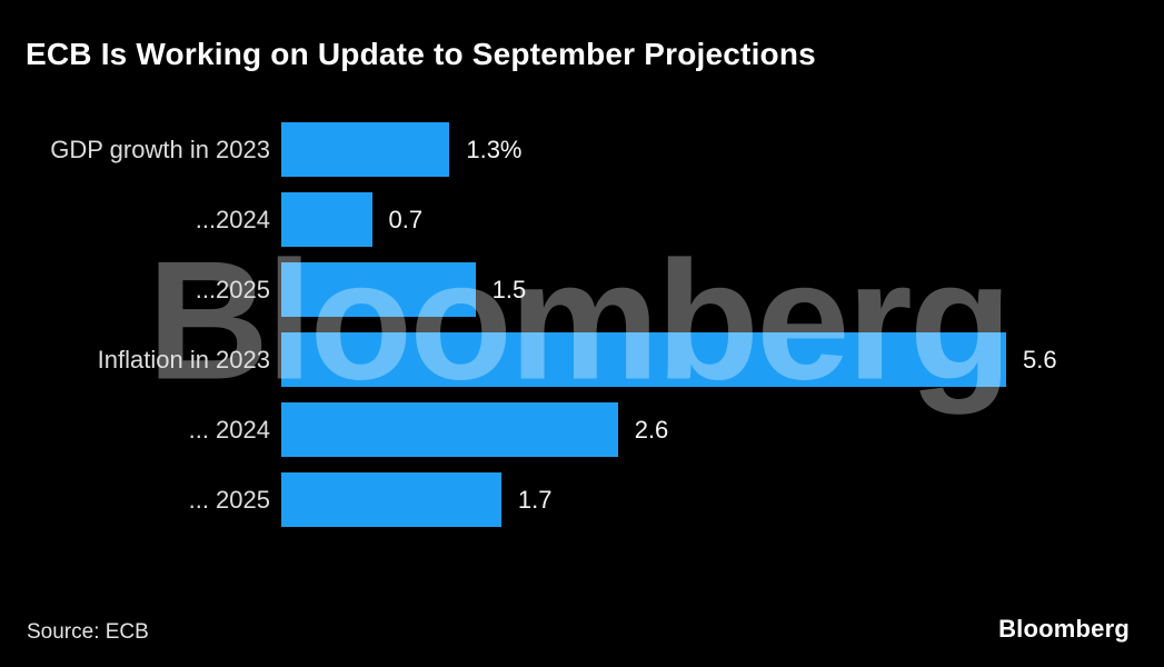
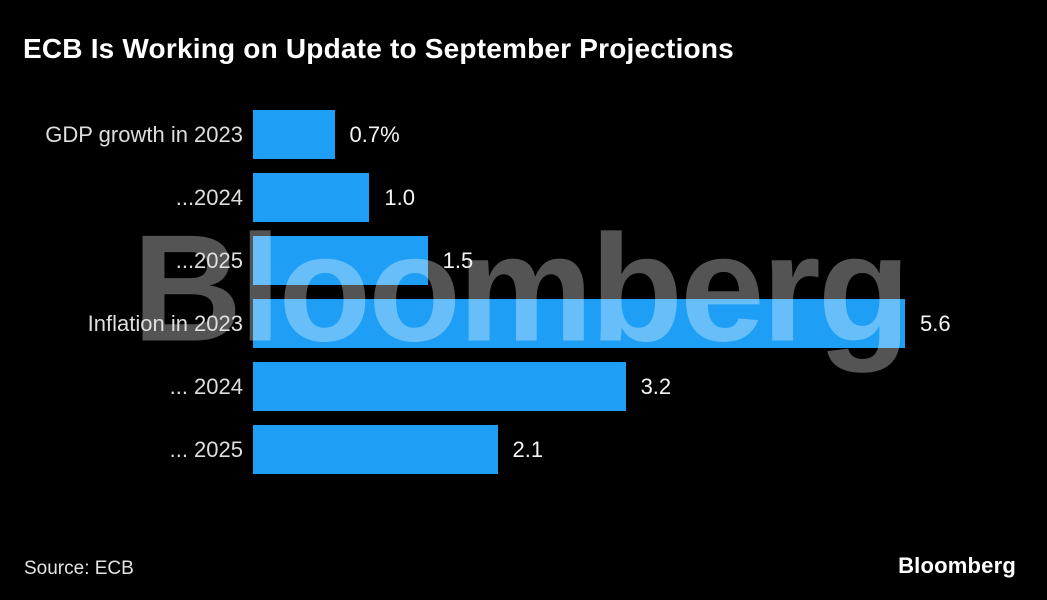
GDP growth in 2023: 1.3% -> 0.7%
...2024: 0.7 -> 1.0
... 2024: 2.6 -> 3.2
... 2025: 1.7 -> 2.1
